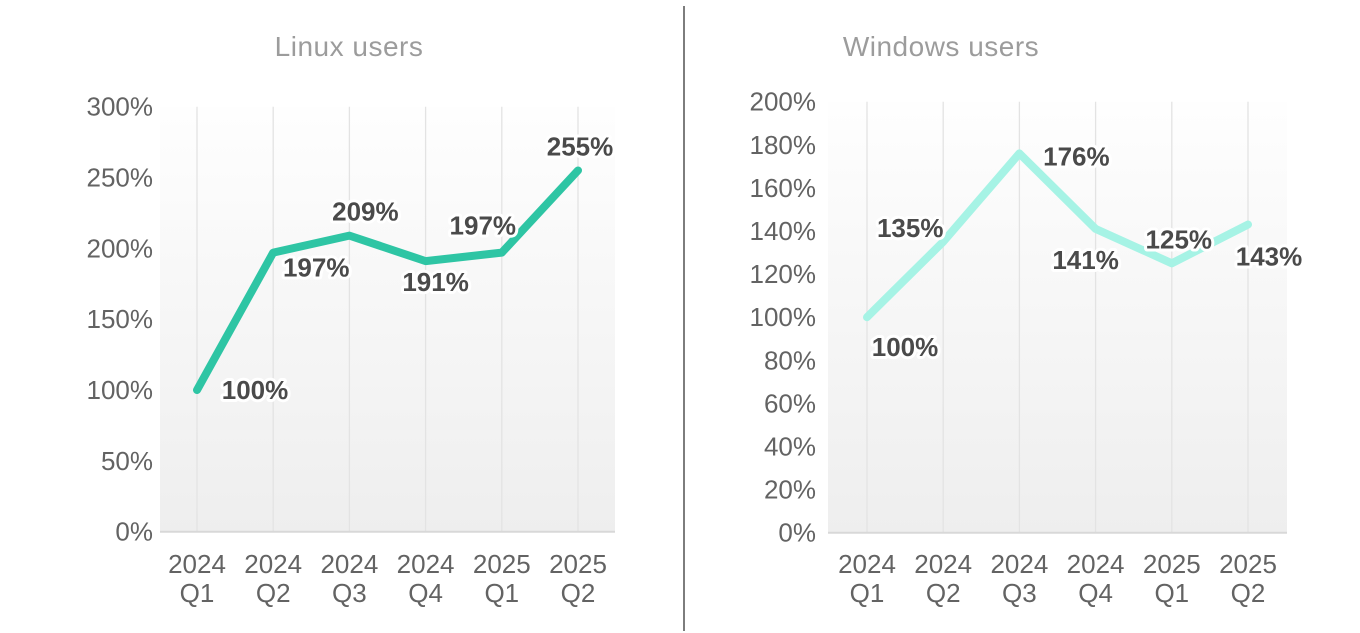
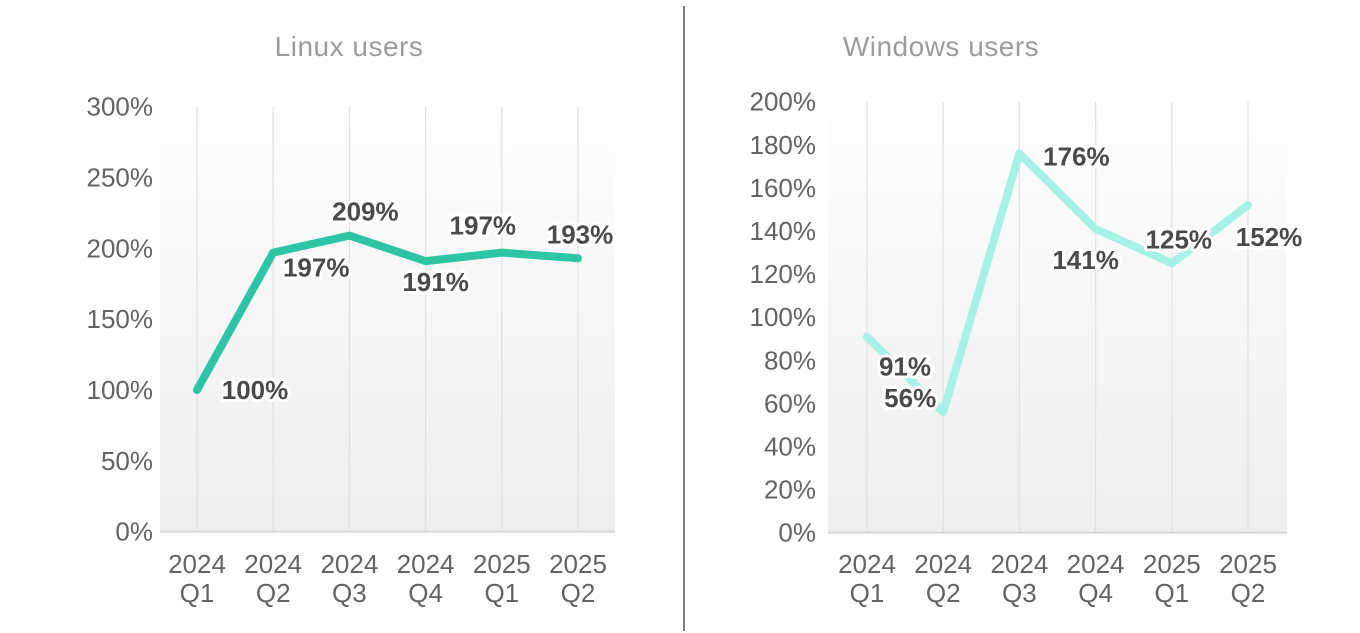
Linux users/2025 Q2: 255% -> 193%
Windows users/2024 Q1: 100% -> 91%
Windows users/2024 Q2: 135% -> 56%
Windows users/2025 Q2: 143% -> 152%
